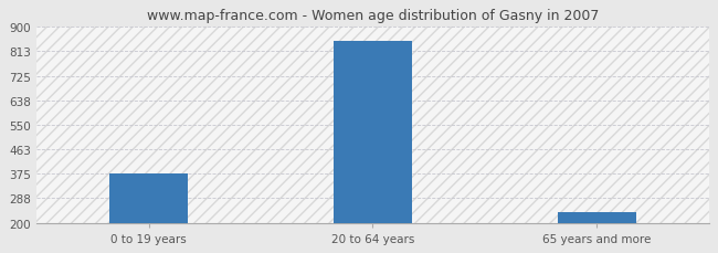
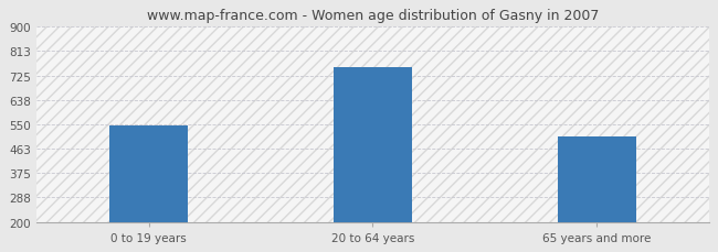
0 to 19 years: 375 -> 545
20 to 64 years: 851 -> 755
65 years and more: 240 -> 505
